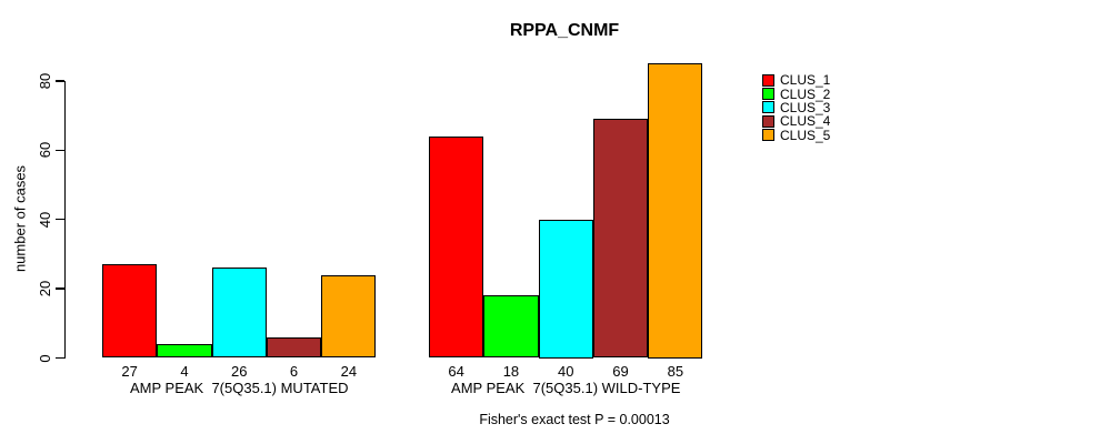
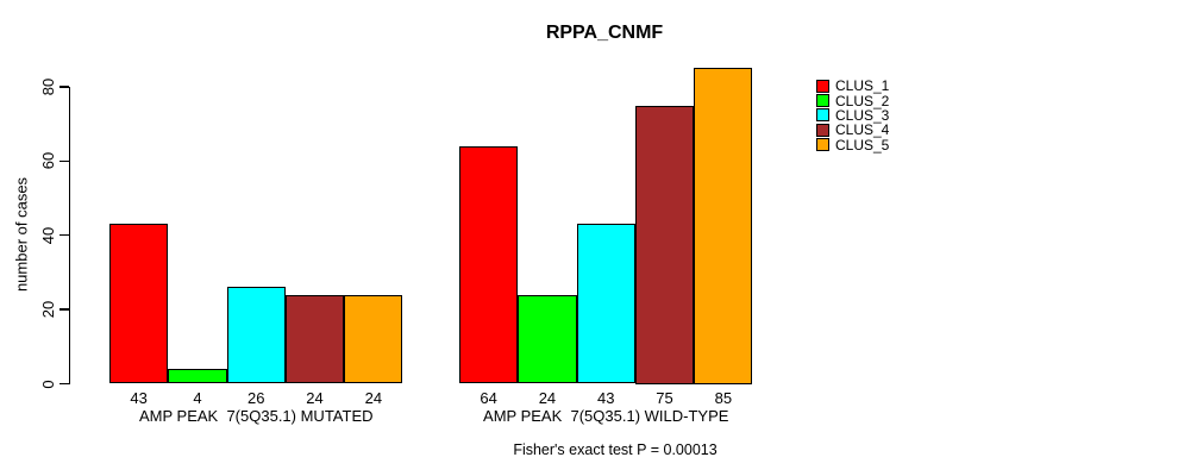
CLUS_1/AMP PEAK 7(5Q35.1) MUTATED: 27 -> 43
CLUS_4/AMP PEAK 7(5Q35.1) MUTATED: 6 -> 24
CLUS_2/AMP PEAK 7(5Q35.1) WILD-TYPE: 18 -> 24
CLUS_3/AMP PEAK 7(5Q35.1) WILD-TYPE: 40 -> 43
CLUS_4/AMP PEAK 7(5Q35.1) WILD-TYPE: 69 -> 75
